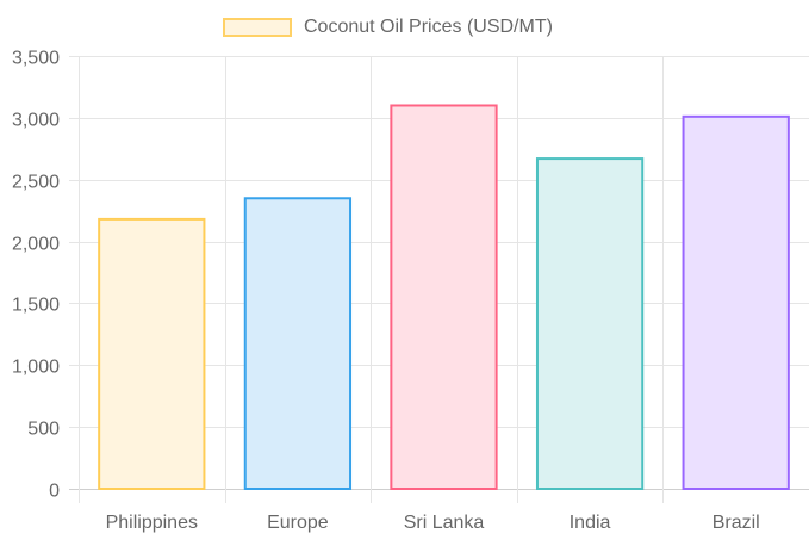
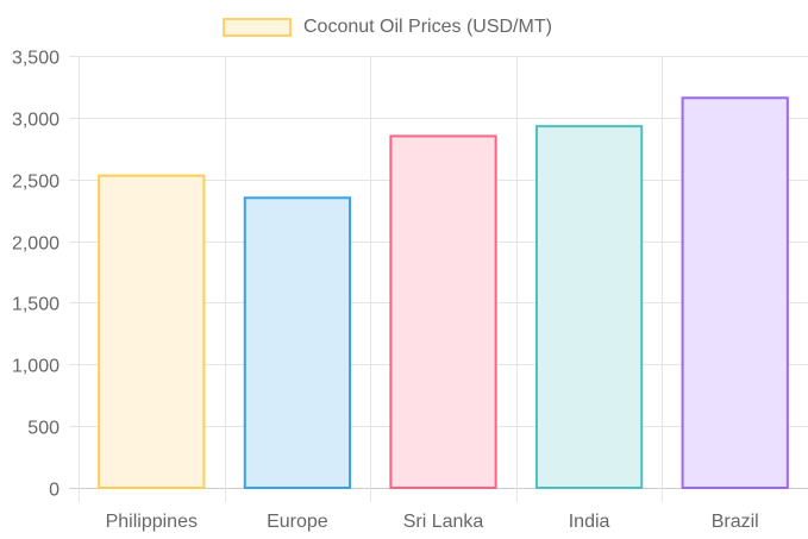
Philippines: 2180 -> 2530
Sri Lanka: 3100 -> 2850
India: 2670 -> 2930
Brazil: 3010 -> 3160
